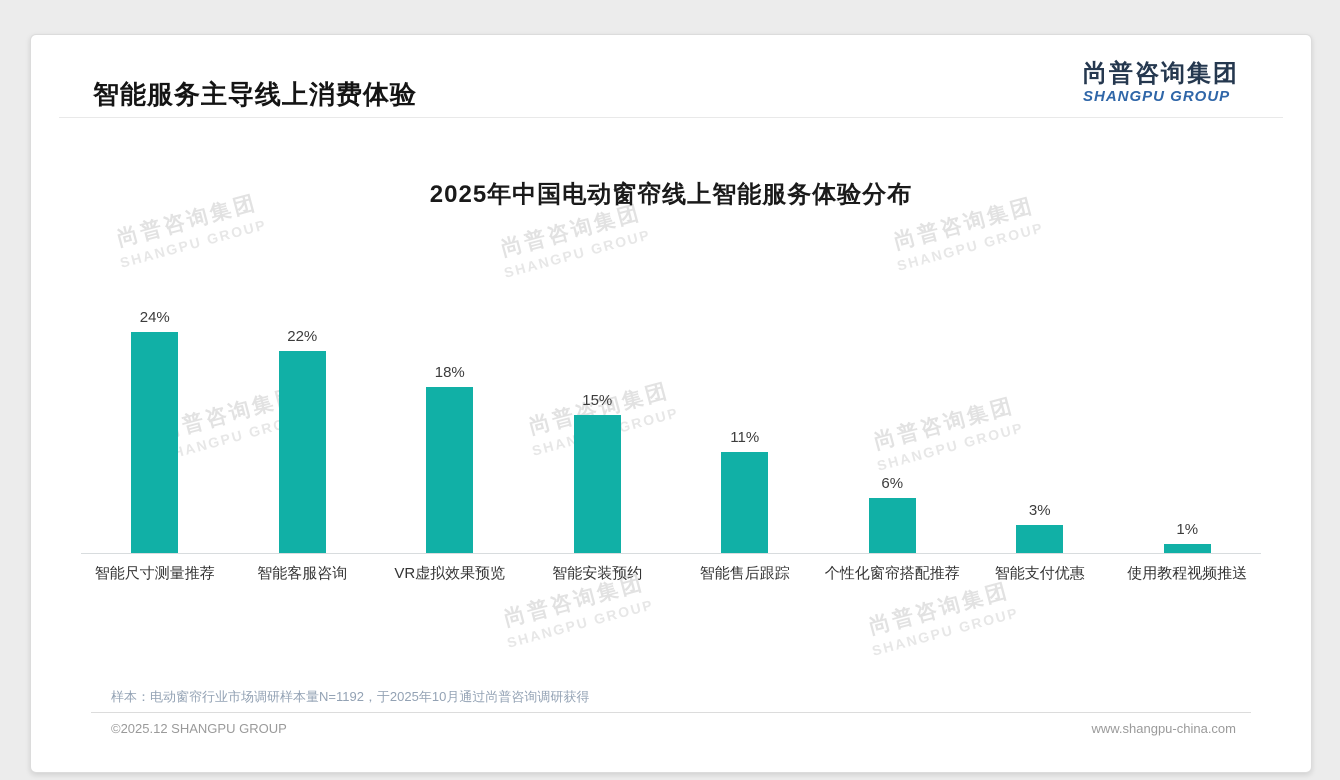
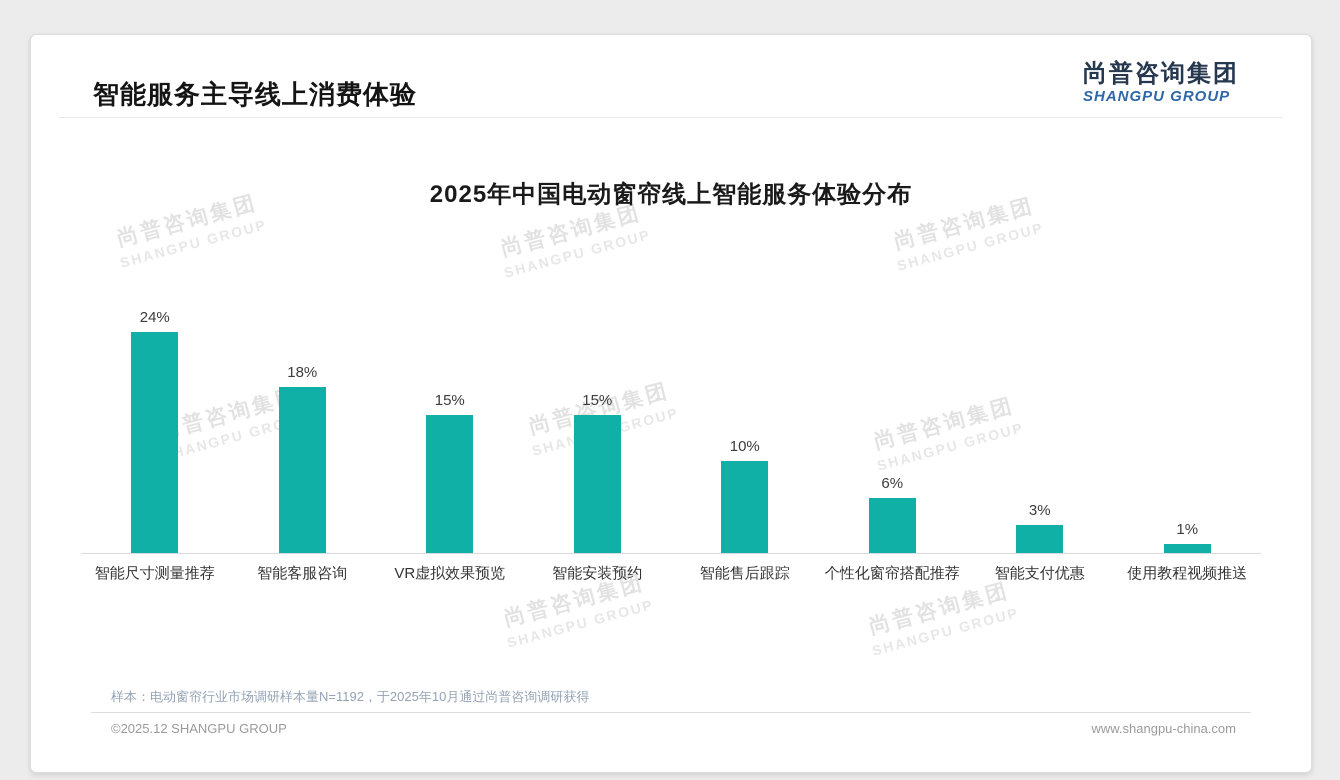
智能客服咨询: 22% -> 18%
VR虚拟效果预览: 18% -> 15%
智能售后跟踪: 11% -> 10%
